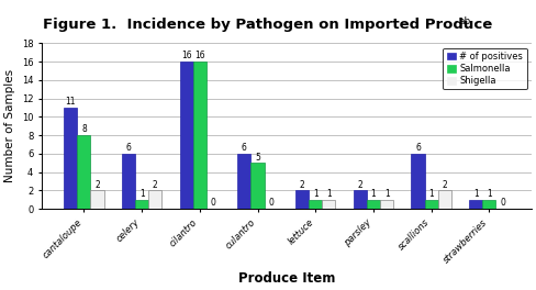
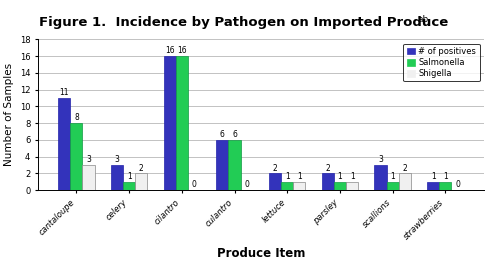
Shigella/cantaloupe: 2 -> 3
# of positives/celery: 6 -> 3
Salmonella/culantro: 5 -> 6
# of positives/scallions: 6 -> 3
